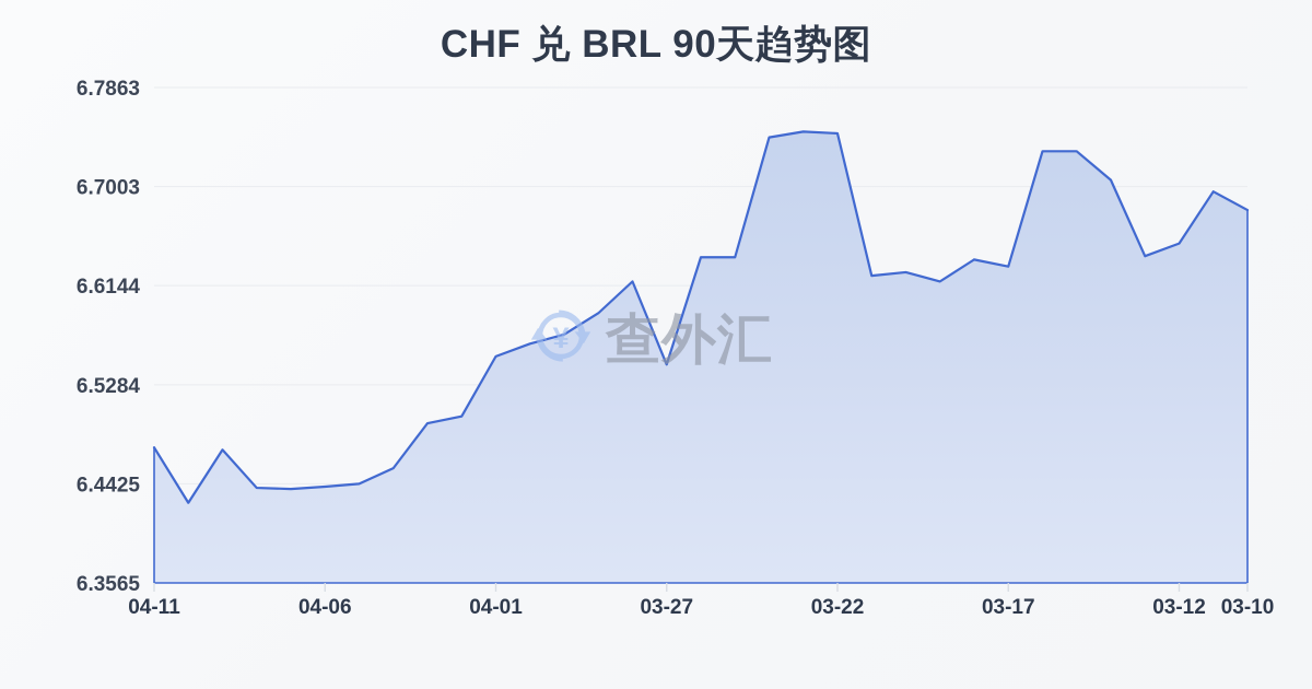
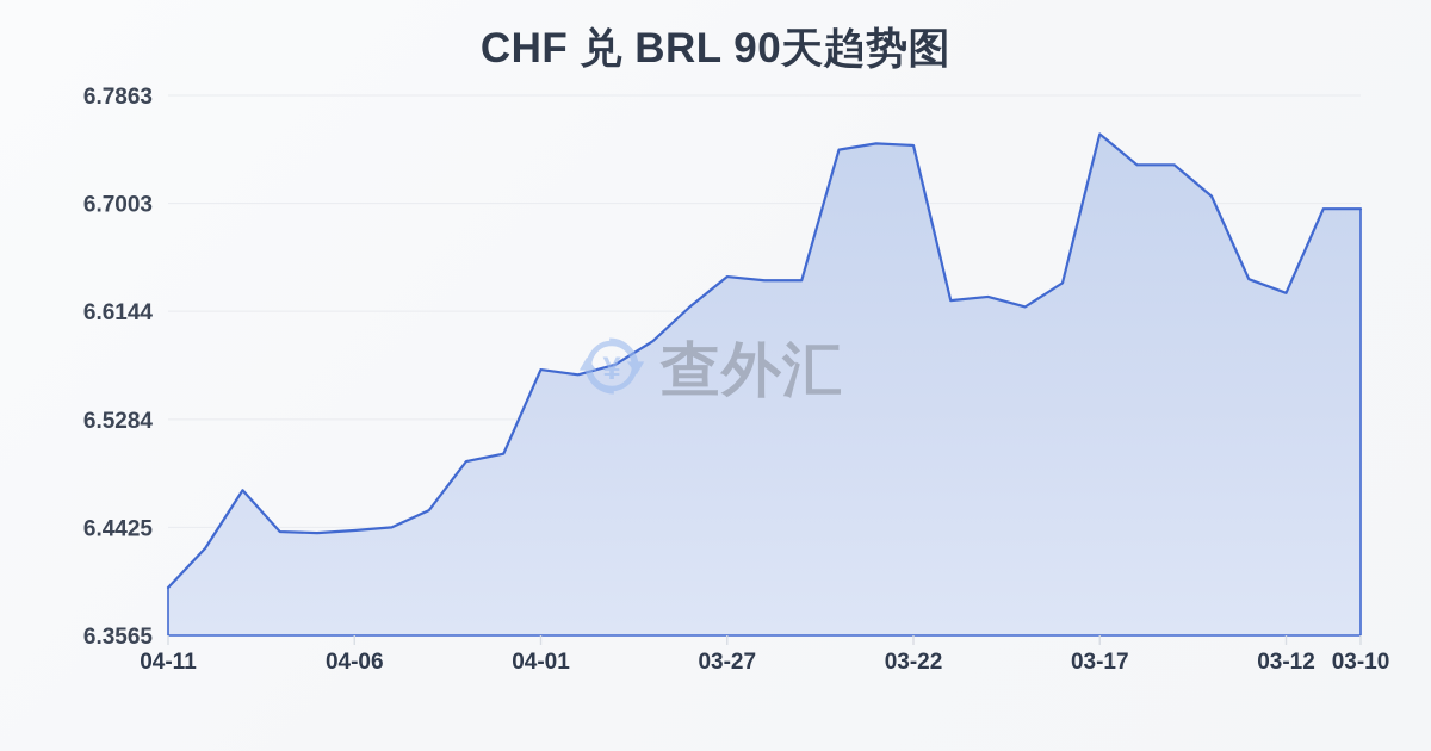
04-11: 6.474 -> 6.394
04-01: 6.553 -> 6.568
03-27: 6.546 -> 6.642
03-17: 6.631 -> 6.755
03-12: 6.651 -> 6.629
03-10: 6.680 -> 6.696
